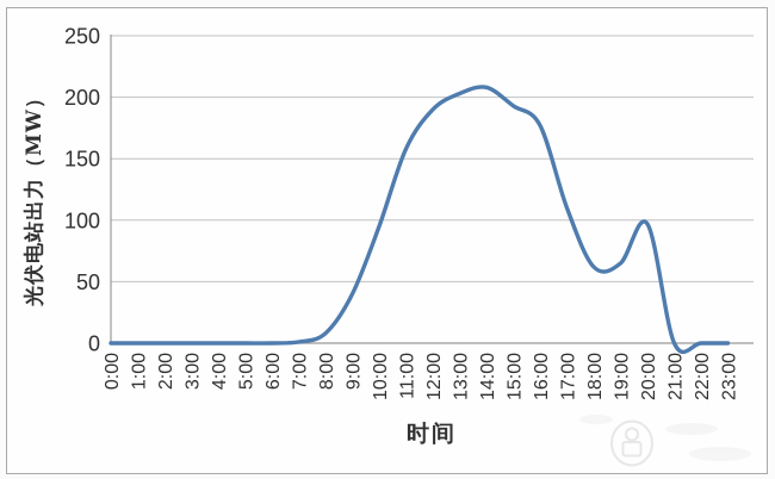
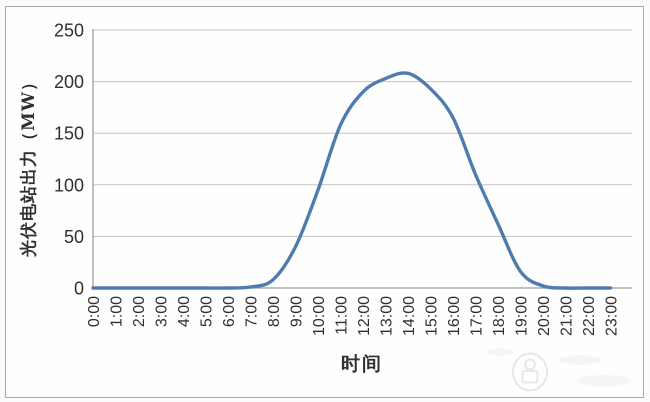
16:00: 177 -> 165
19:00: 65 -> 16
20:00: 97 -> 2
